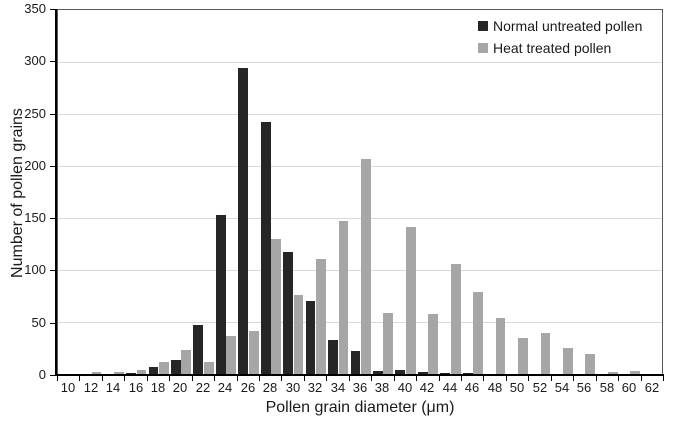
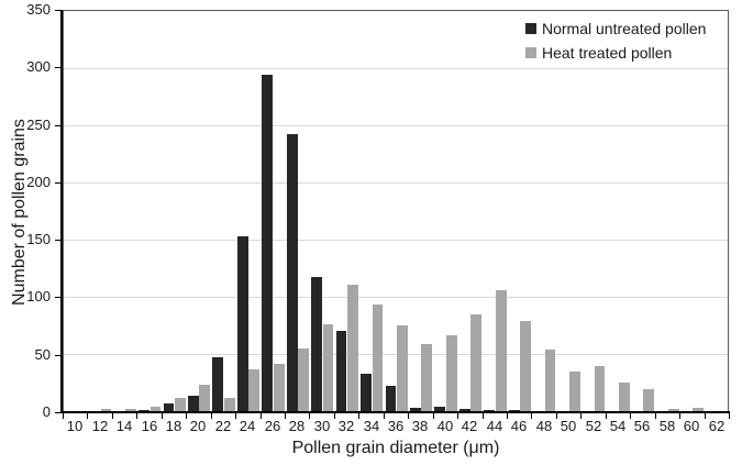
Heat treated pollen/28: 130 -> 55
Heat treated pollen/34: 147 -> 93
Heat treated pollen/36: 207 -> 75
Heat treated pollen/40: 141 -> 66
Heat treated pollen/42: 58 -> 85
